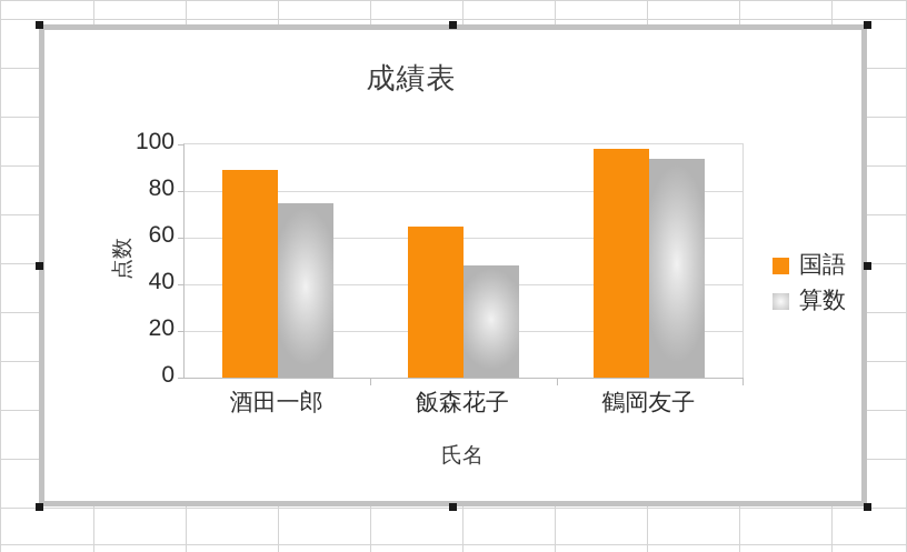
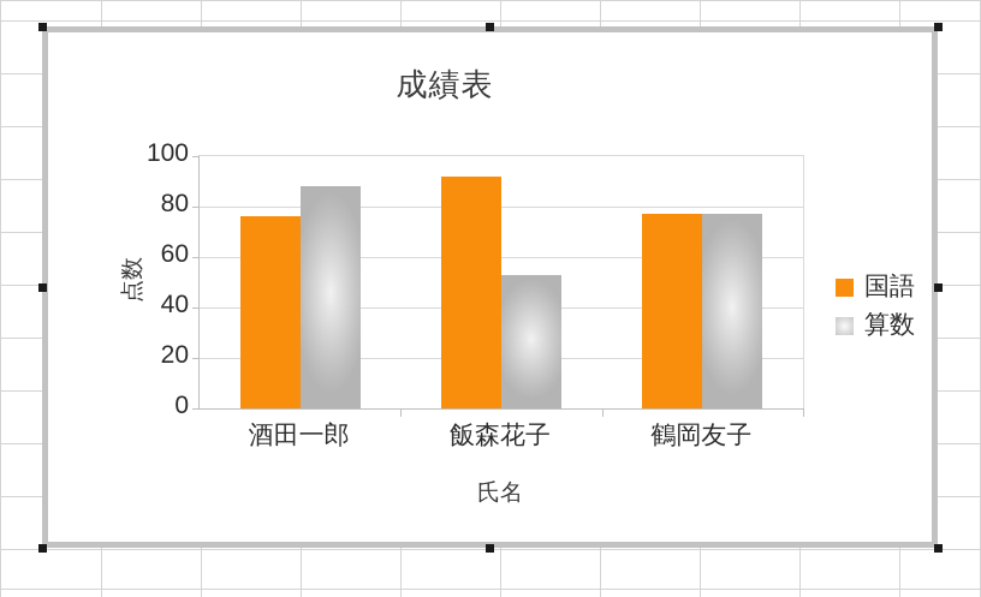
国語/酒田一郎: 89 -> 76
算数/酒田一郎: 75 -> 88
国語/飯森花子: 65 -> 92
算数/飯森花子: 48 -> 53
国語/鶴岡友子: 98 -> 77
算数/鶴岡友子: 94 -> 77
